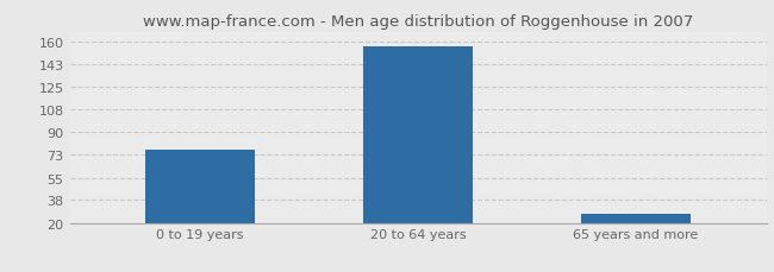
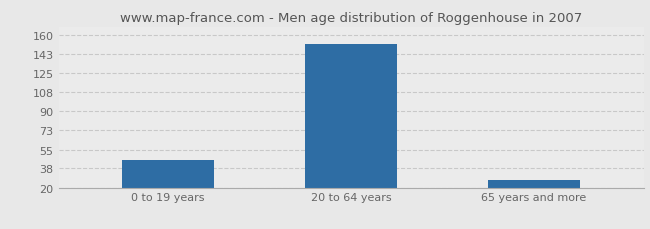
0 to 19 years: 77 -> 45
20 to 64 years: 157 -> 152
